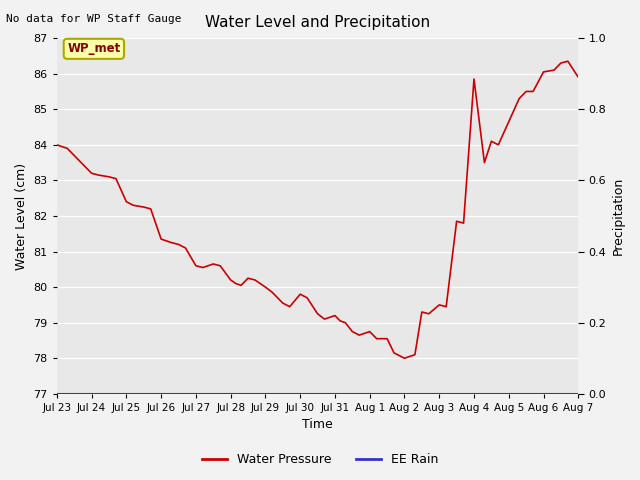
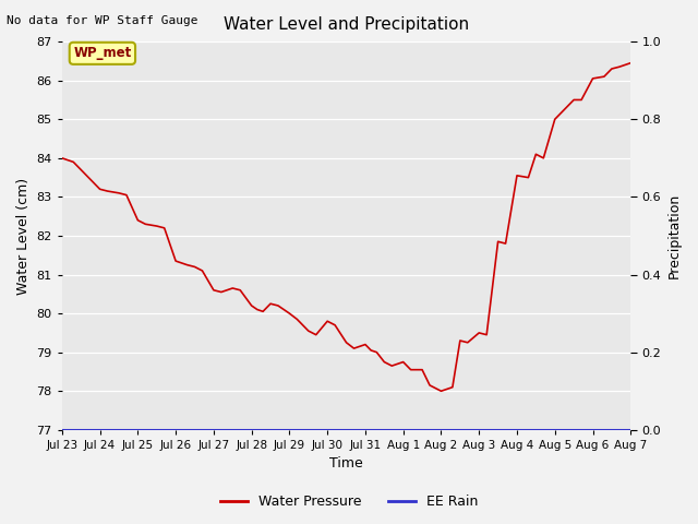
Aug 4: 85.85 -> 83.55
Aug 5: 84.65 -> 85.00
Aug 7: 85.90 -> 86.45
